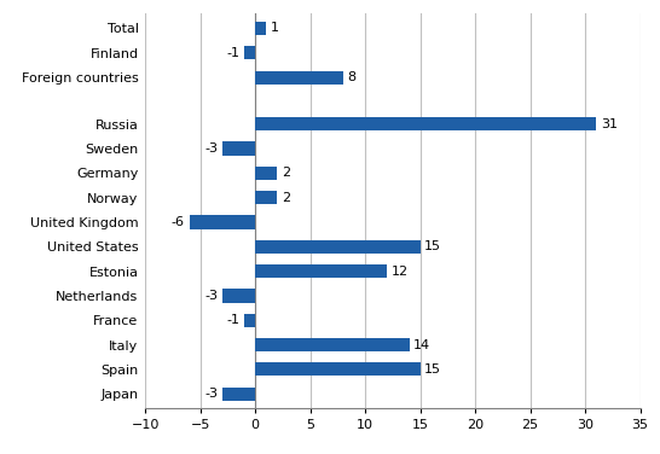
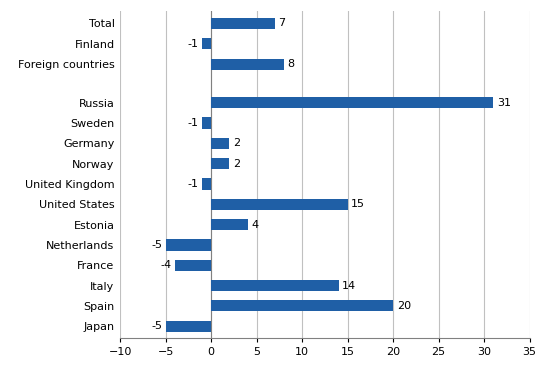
Total: 1 -> 7
Sweden: -3 -> -1
United Kingdom: -6 -> -1
Estonia: 12 -> 4
Netherlands: -3 -> -5
France: -1 -> -4
Spain: 15 -> 20
Japan: -3 -> -5
